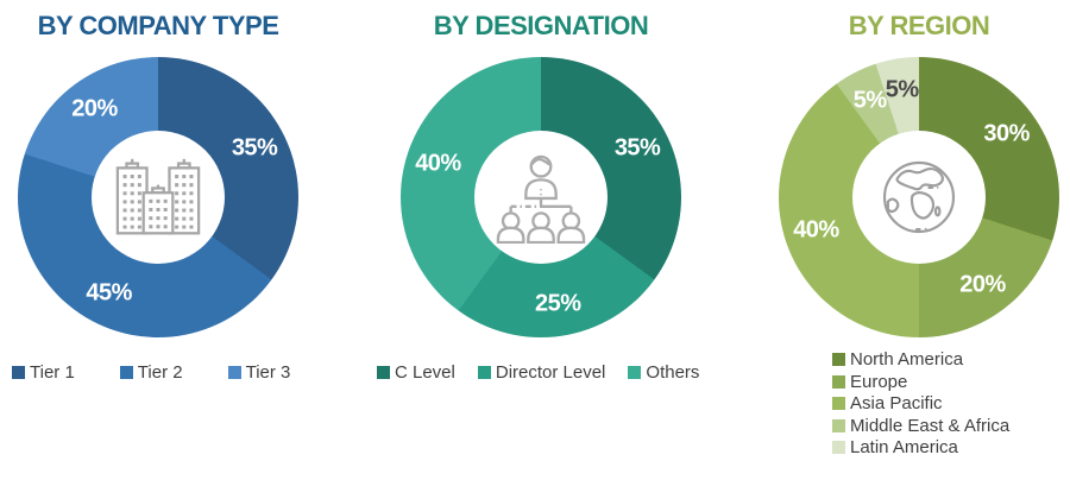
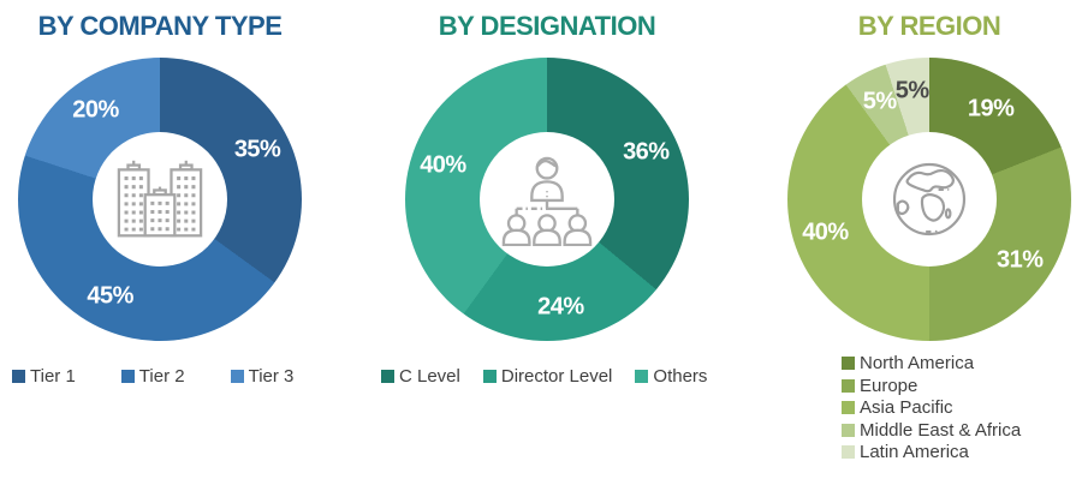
BY DESIGNATION/C Level: 35% -> 36%
BY DESIGNATION/Director Level: 25% -> 24%
BY REGION/North America: 30% -> 19%
BY REGION/Europe: 20% -> 31%
